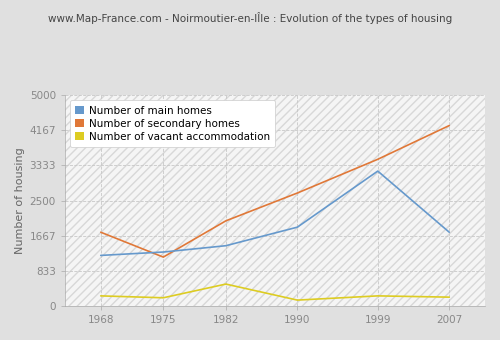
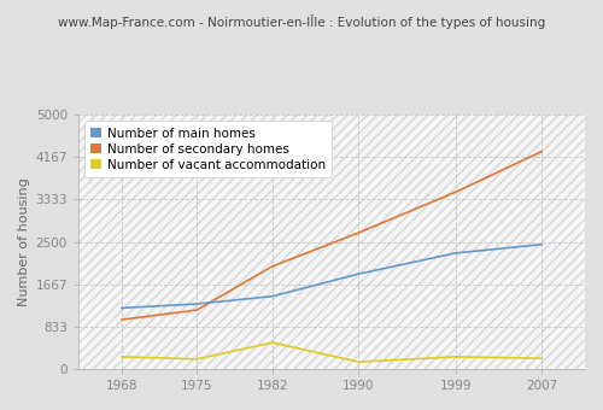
Number of secondary homes/1968: 1750 -> 970
Number of main homes/1999: 3200 -> 2280
Number of main homes/2007: 1750 -> 2450
